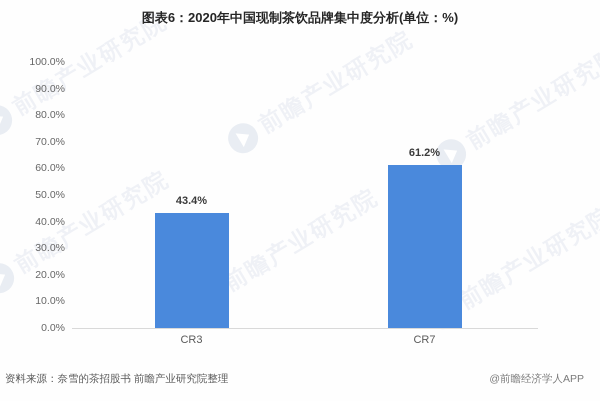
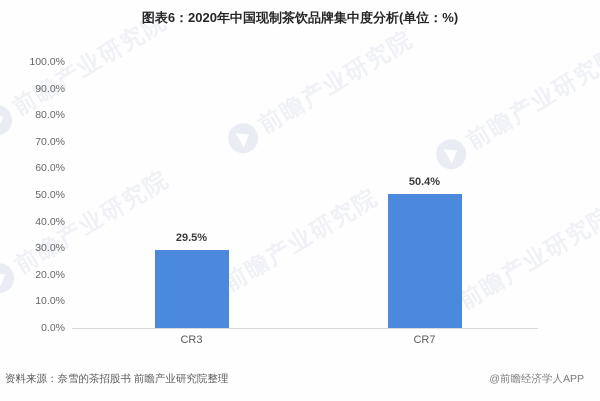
CR3: 43.4% -> 29.5%
CR7: 61.2% -> 50.4%
